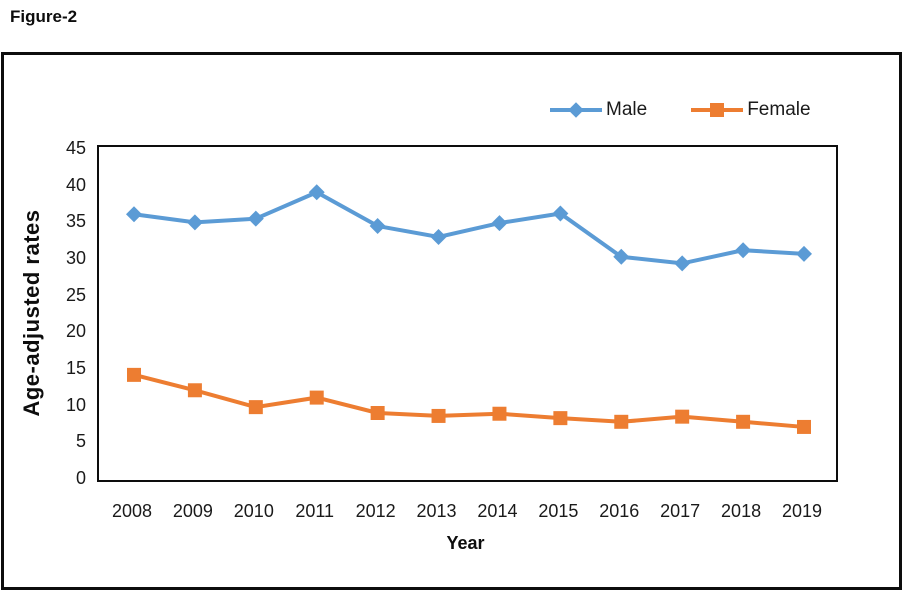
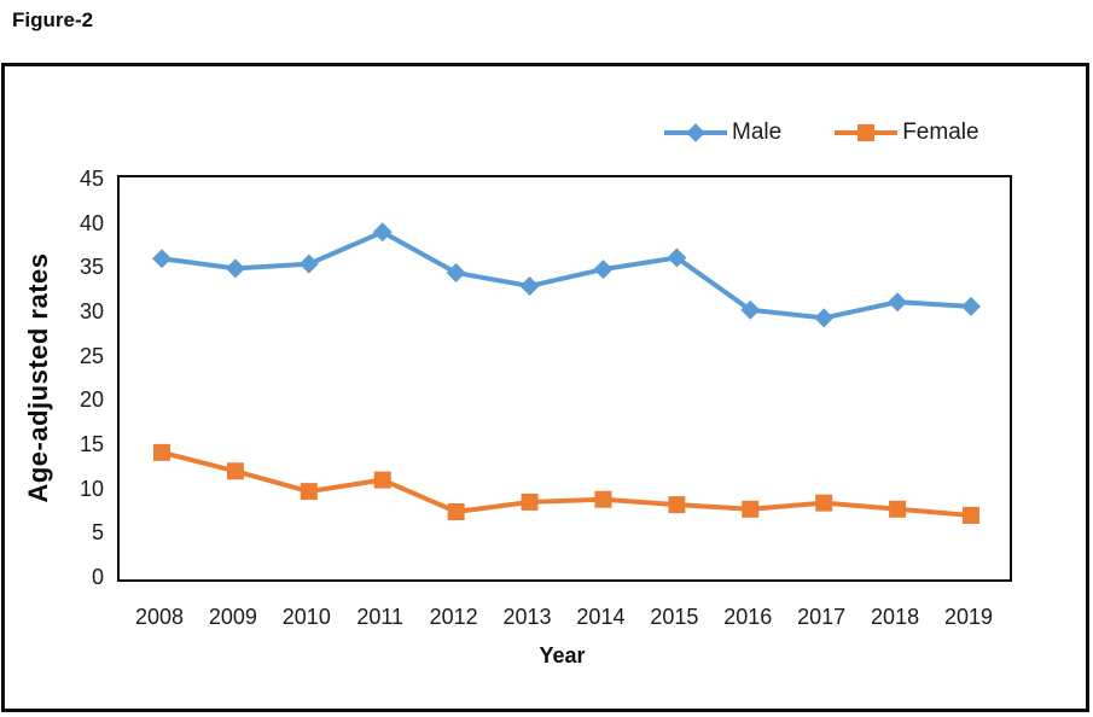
Female/2012: 9 -> 8
